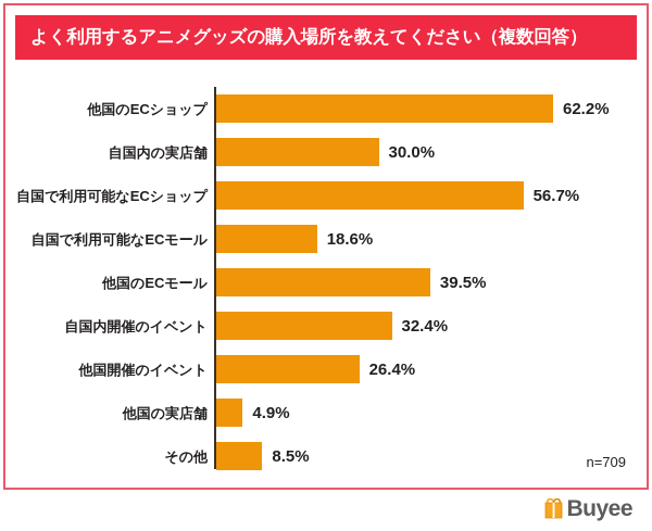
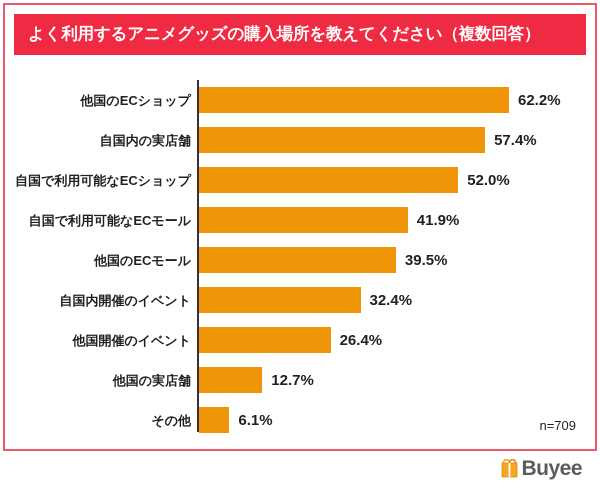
自国内の実店舗: 30.0% -> 57.4%
自国で利用可能なECショップ: 56.7% -> 52.0%
自国で利用可能なECモール: 18.6% -> 41.9%
他国の実店舗: 4.9% -> 12.7%
その他: 8.5% -> 6.1%
